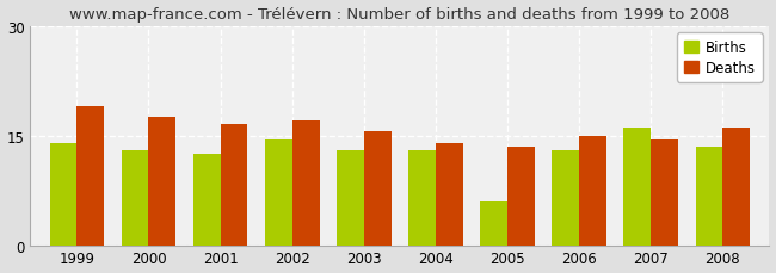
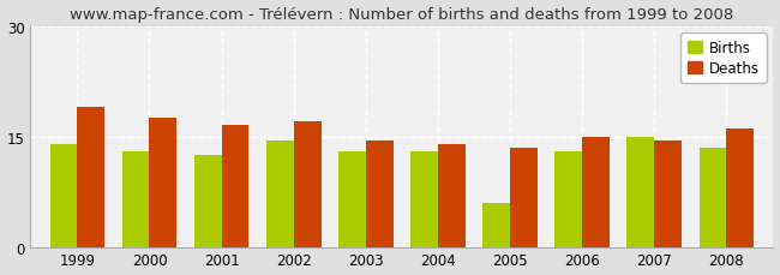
Deaths/2003: 15.6 -> 14.5
Births/2007: 16.0 -> 15.0
